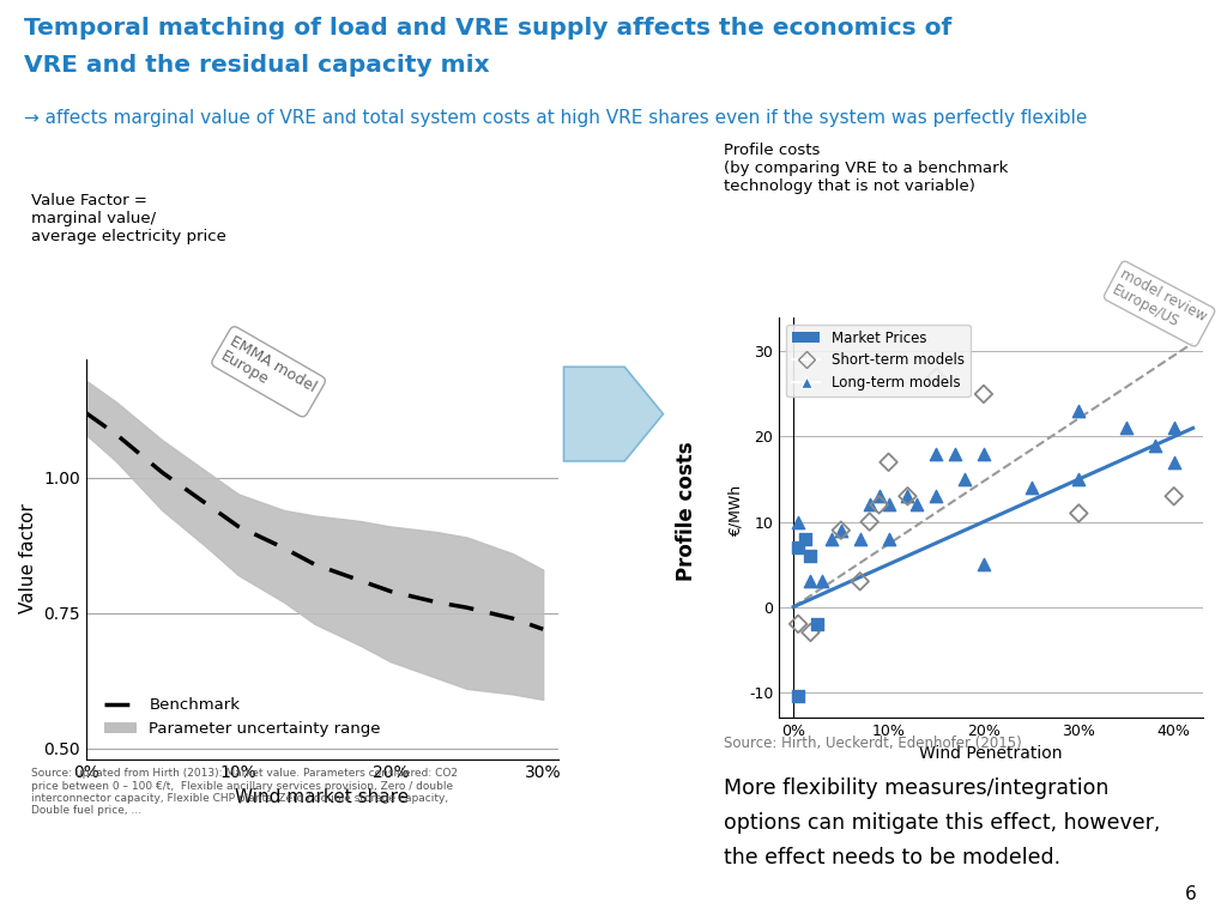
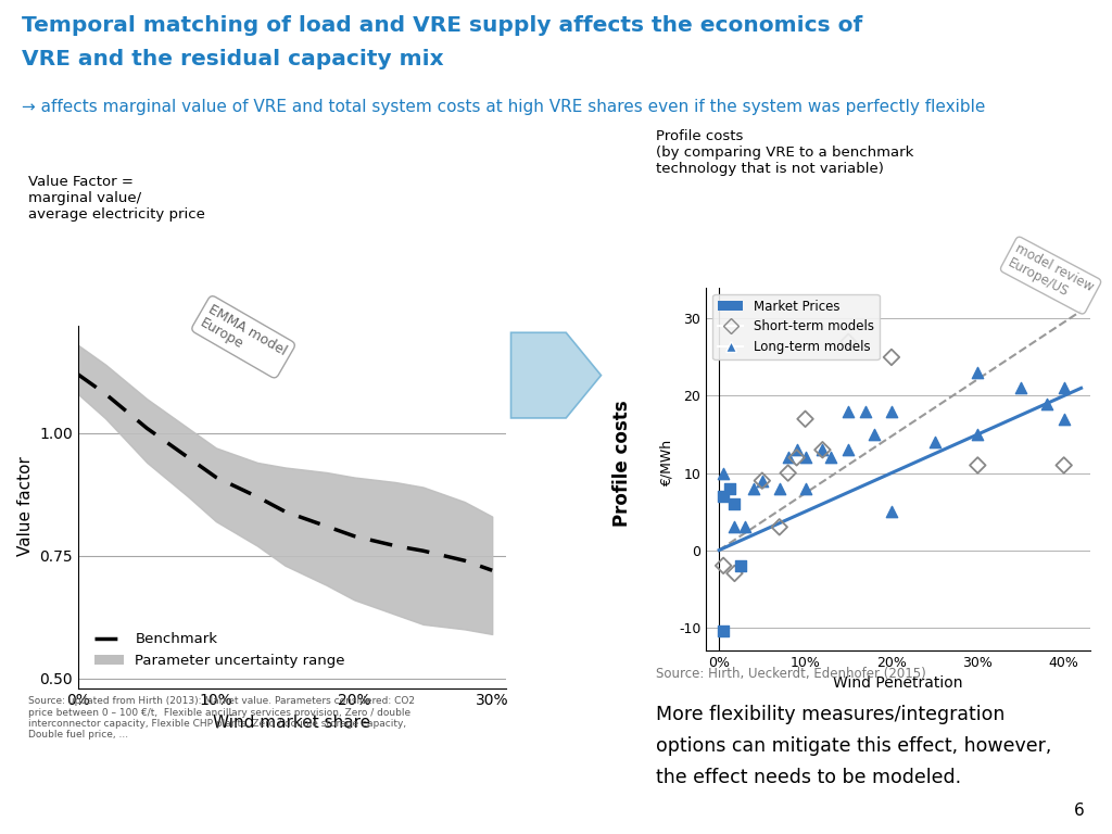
Short-term models/40%: 13 -> 11
